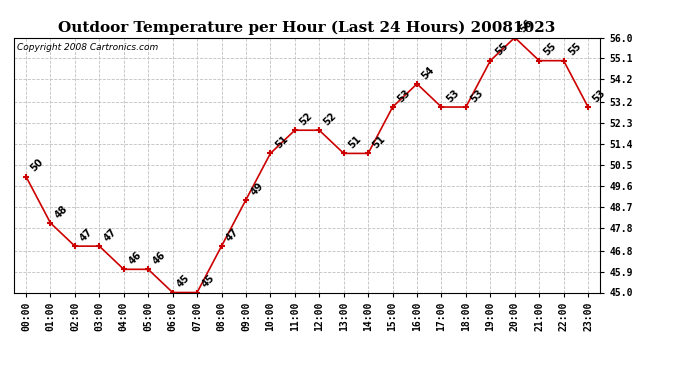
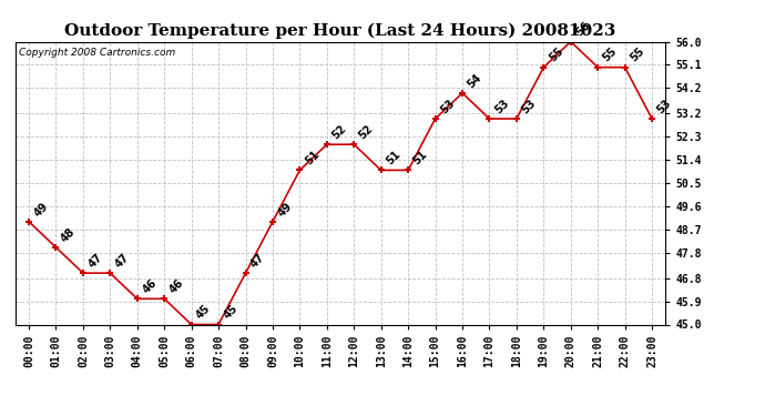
00:00: 50 -> 49
